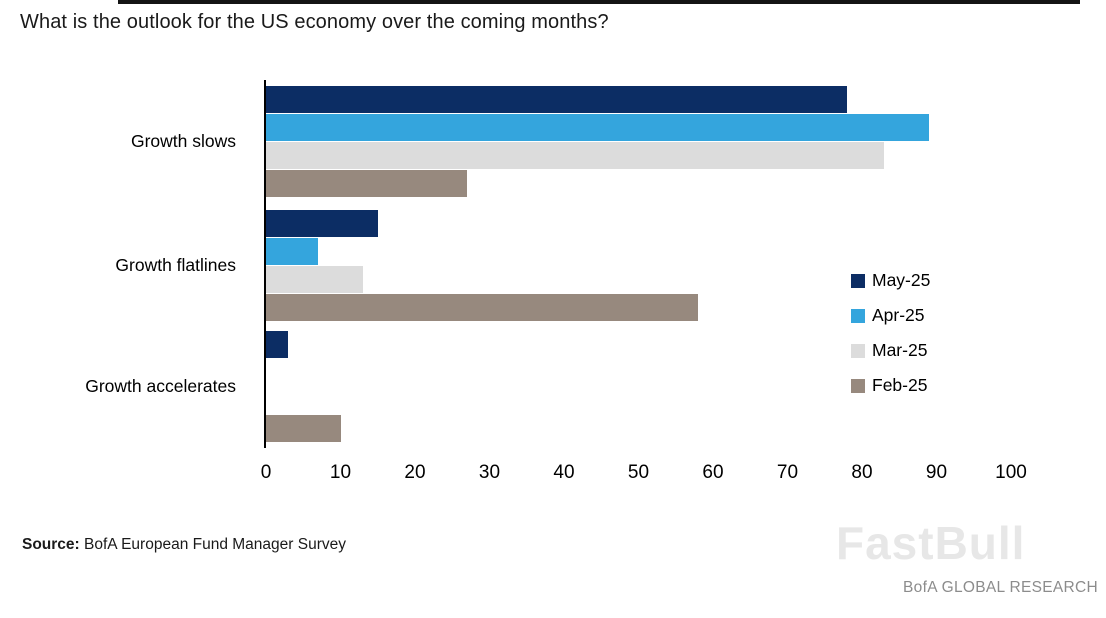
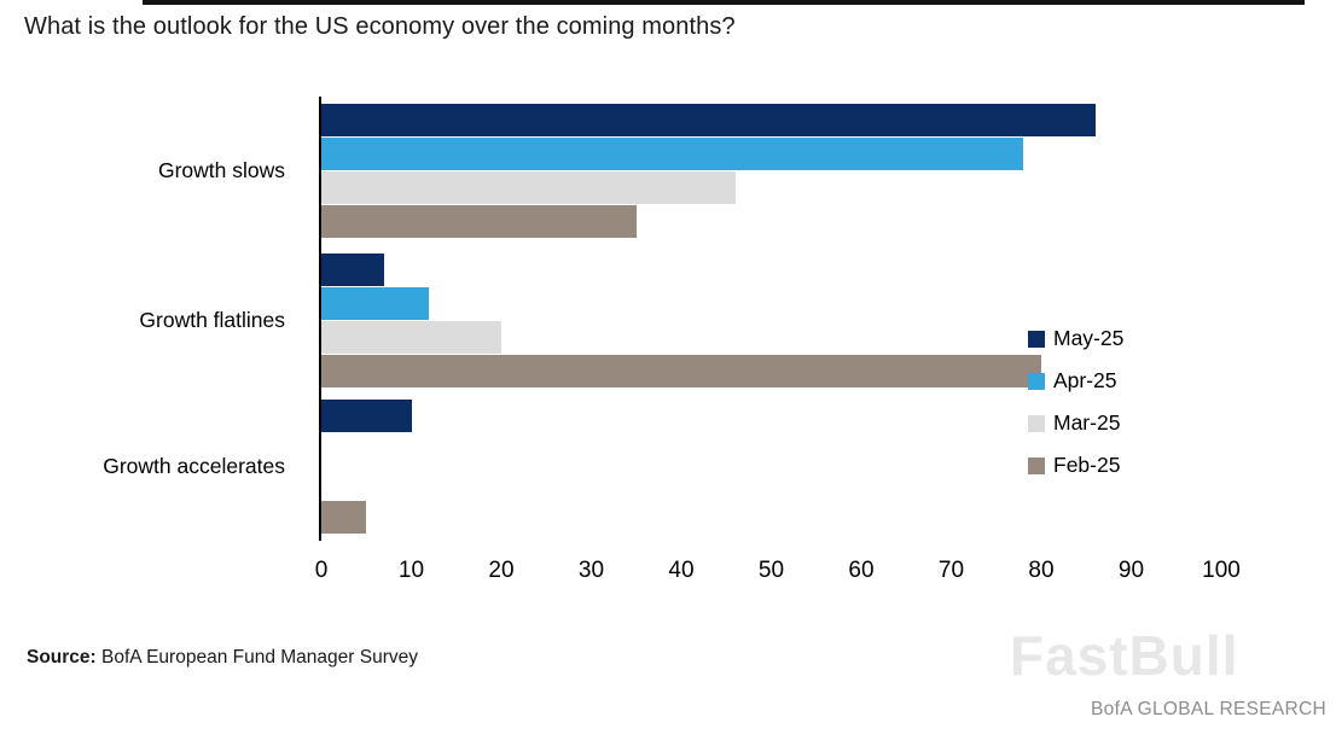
May-25/Growth slows: 78 -> 86
Apr-25/Growth slows: 89 -> 78
Mar-25/Growth slows: 83 -> 46
Feb-25/Growth slows: 27 -> 35
May-25/Growth flatlines: 15 -> 7
Apr-25/Growth flatlines: 7 -> 12
Mar-25/Growth flatlines: 13 -> 20
Feb-25/Growth flatlines: 58 -> 80
May-25/Growth accelerates: 3 -> 10
Feb-25/Growth accelerates: 10 -> 5
